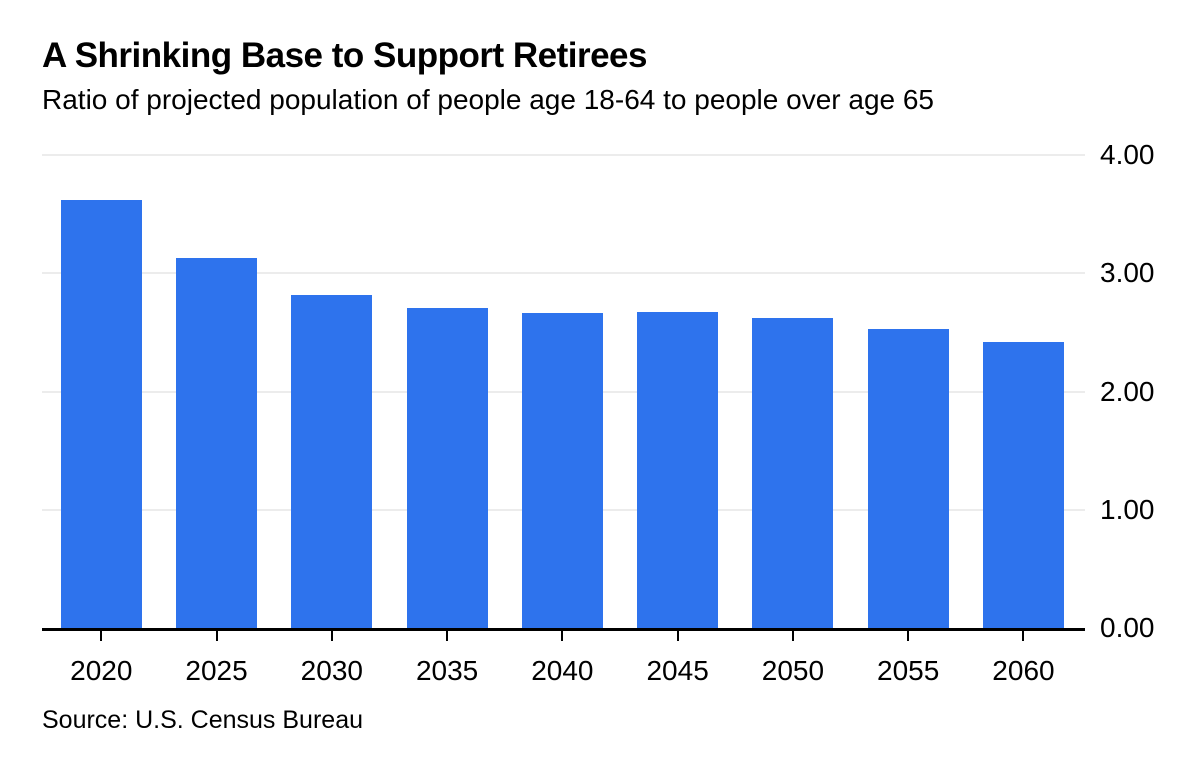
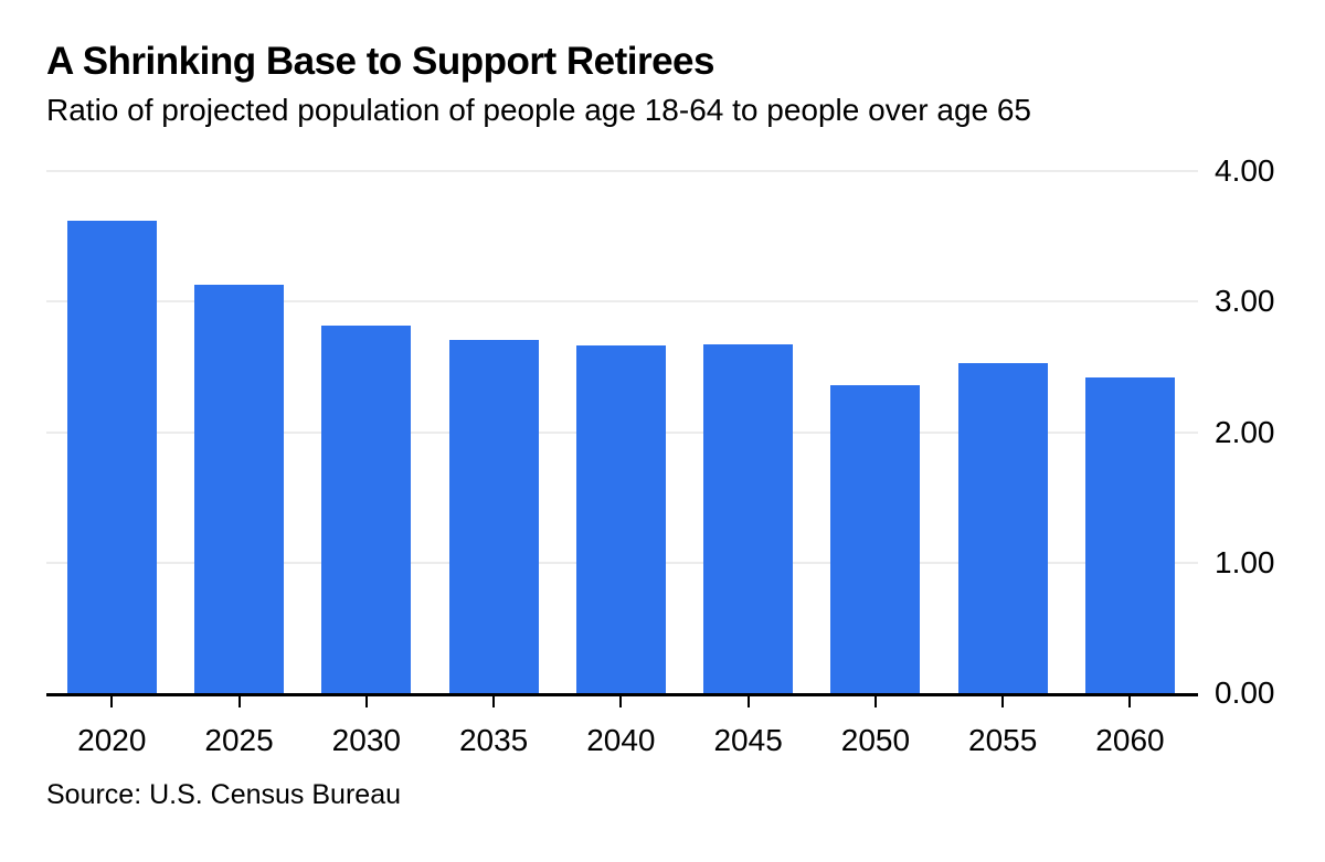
2050: 2.62 -> 2.36
